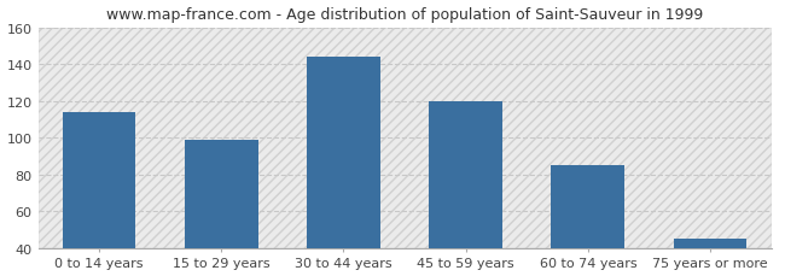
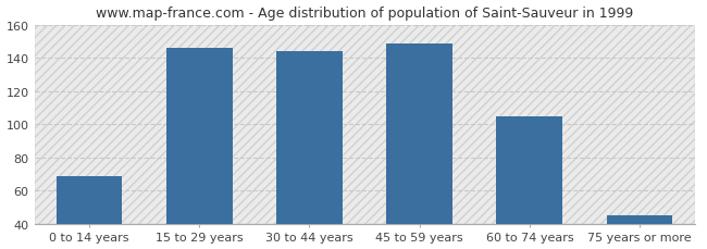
0 to 14 years: 114 -> 69
15 to 29 years: 99 -> 146
45 to 59 years: 120 -> 149
60 to 74 years: 85 -> 105
